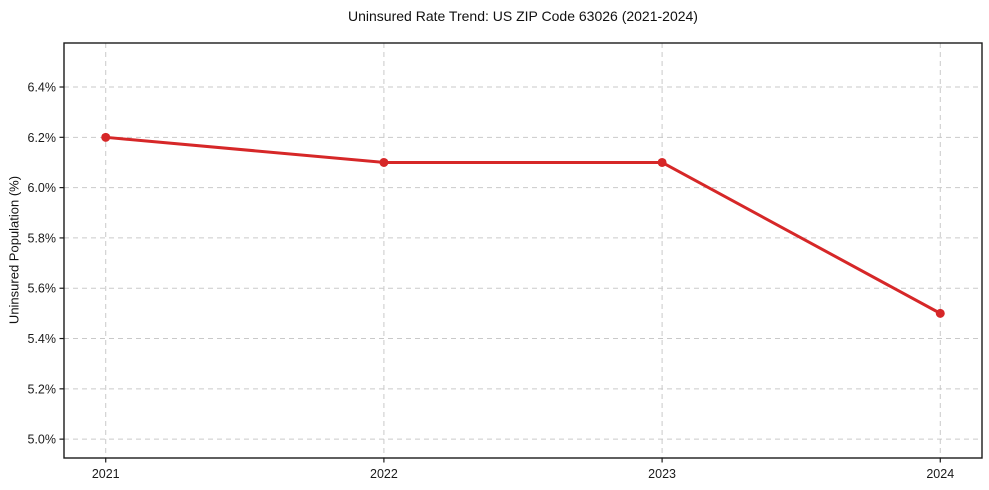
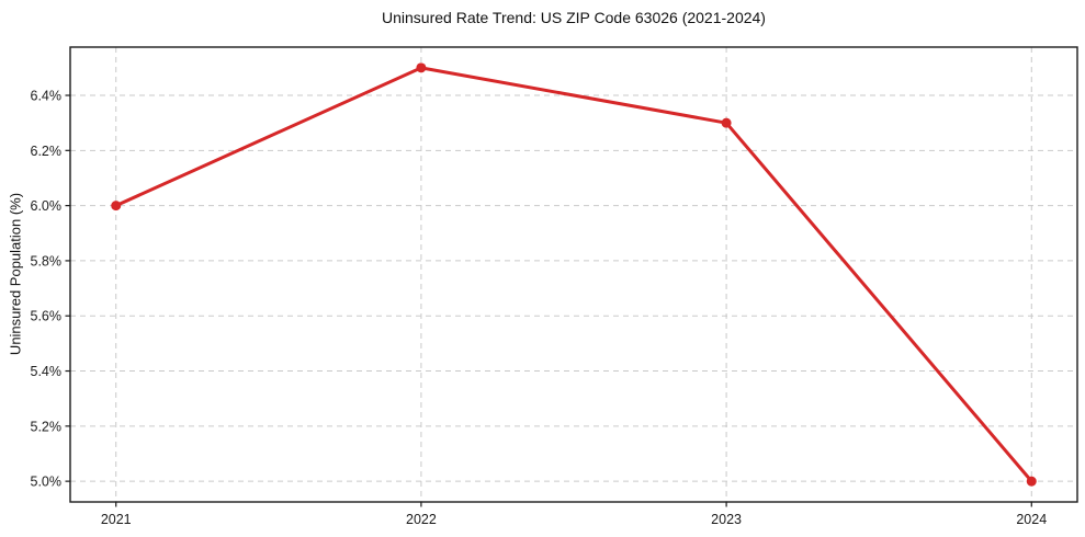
2021: 6.2% -> 6.0%
2022: 6.1% -> 6.5%
2023: 6.1% -> 6.3%
2024: 5.5% -> 5.0%
